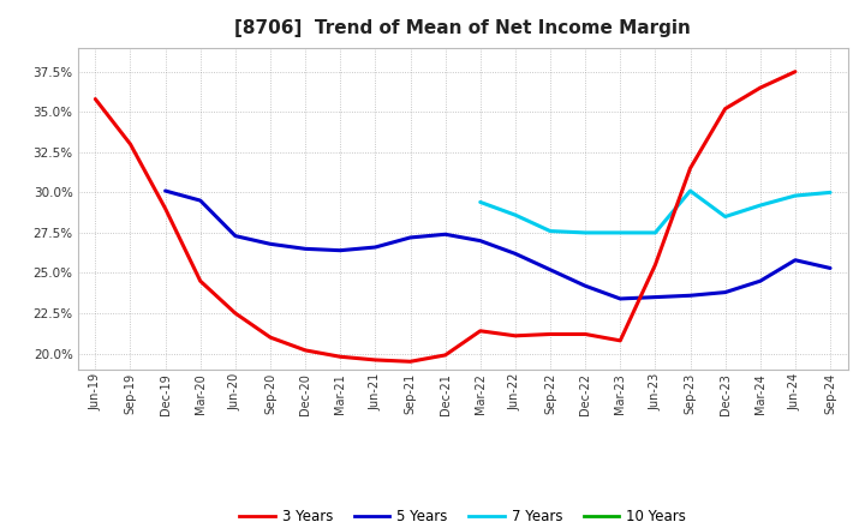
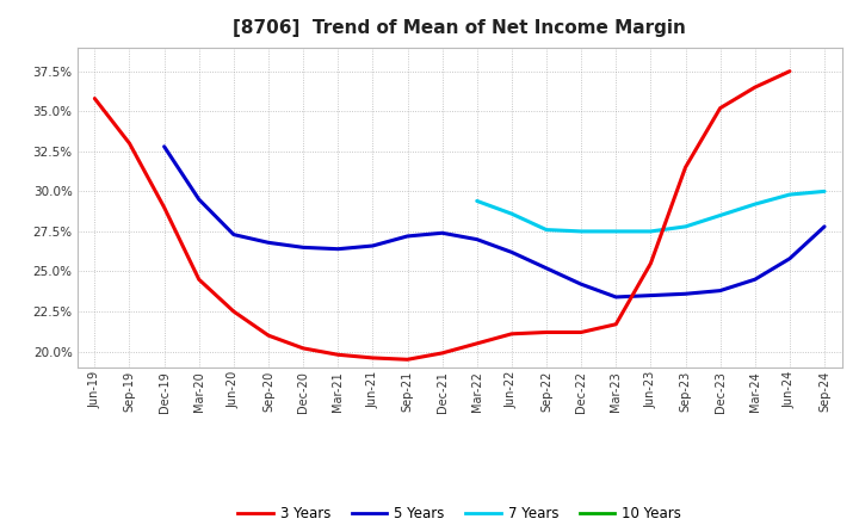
5 Years/Dec-19: 30.1% -> 32.8%
3 Years/Mar-22: 21.4% -> 20.5%
3 Years/Mar-23: 20.8% -> 21.7%
7 Years/Sep-23: 30.1% -> 27.8%
5 Years/Sep-24: 25.3% -> 27.8%
